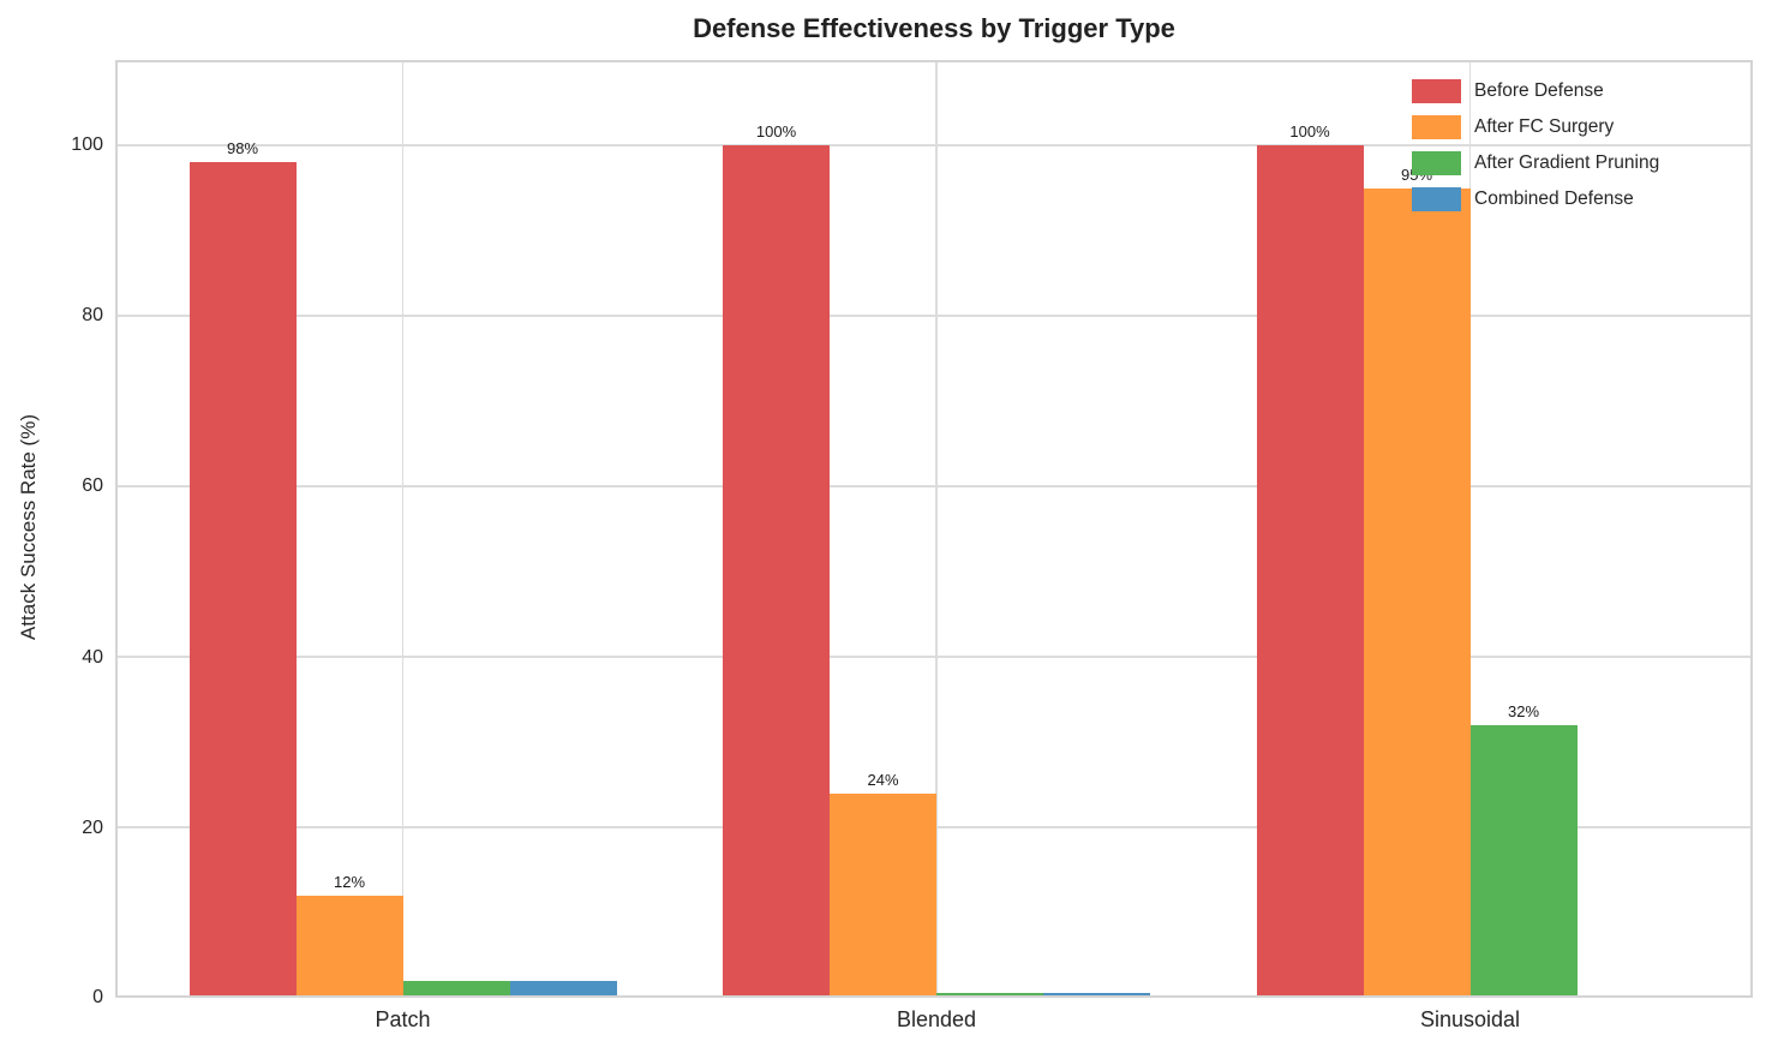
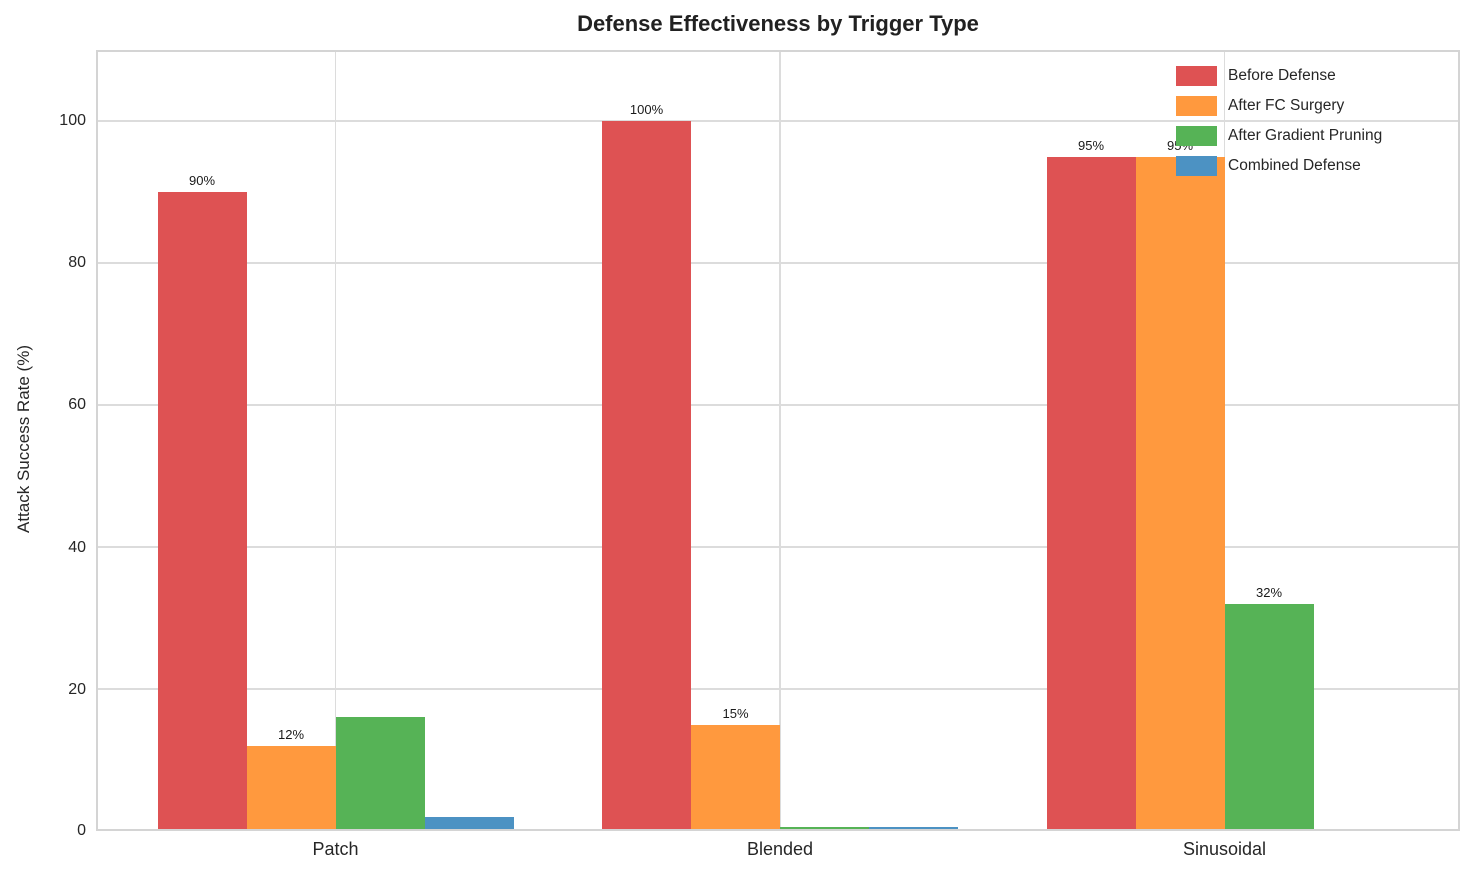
Before Defense/Patch: 98% -> 90%
After Gradient Pruning/Patch: 2 -> 16
After FC Surgery/Blended: 24% -> 15%
Before Defense/Sinusoidal: 100% -> 95%
